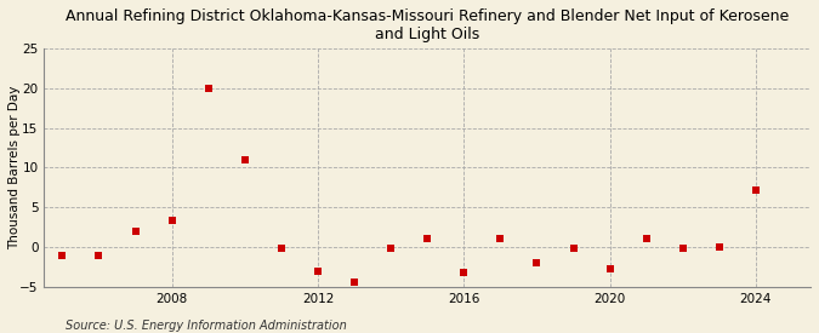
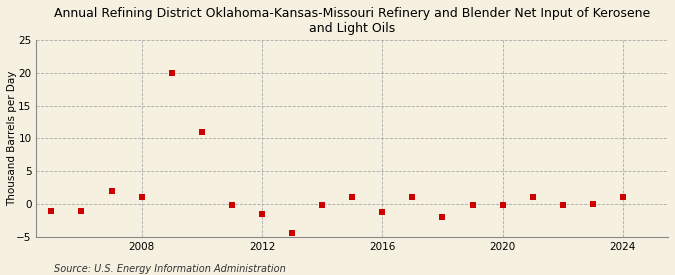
2008: 3.4 -> 1.0
2012: -3.0 -> -1.5
2016: -3.2 -> -1.2
2020: -2.8 -> -0.2
2024: 7.2 -> 1.0
